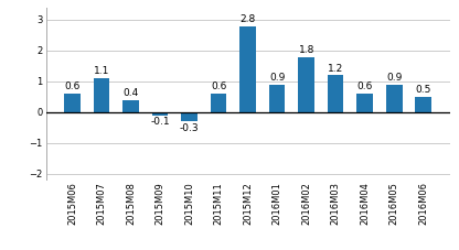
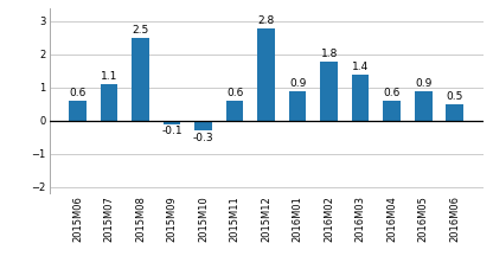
2015M08: 0.4 -> 2.5
2016M03: 1.2 -> 1.4
